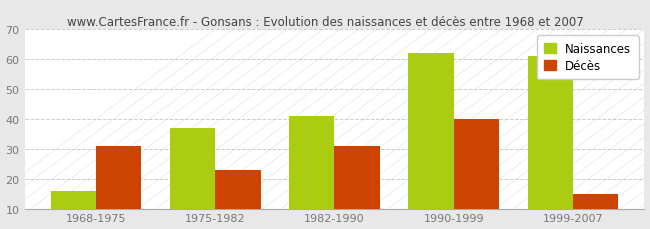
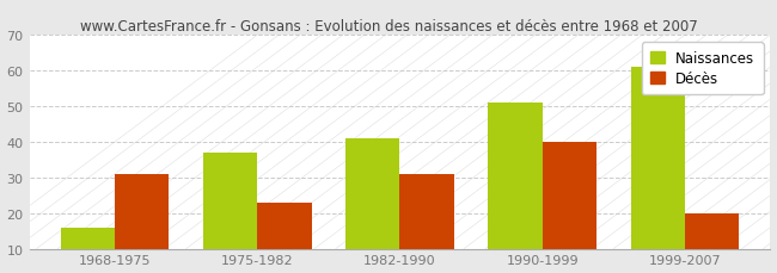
Naissances/1990-1999: 62 -> 51
Décès/1999-2007: 15 -> 20
